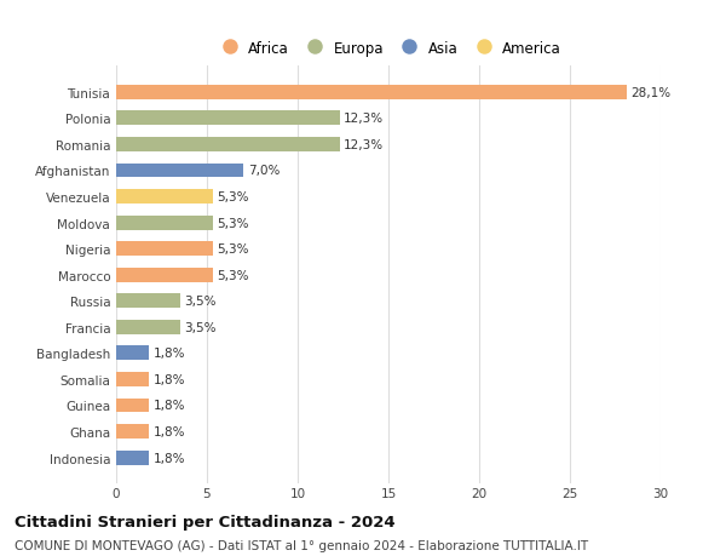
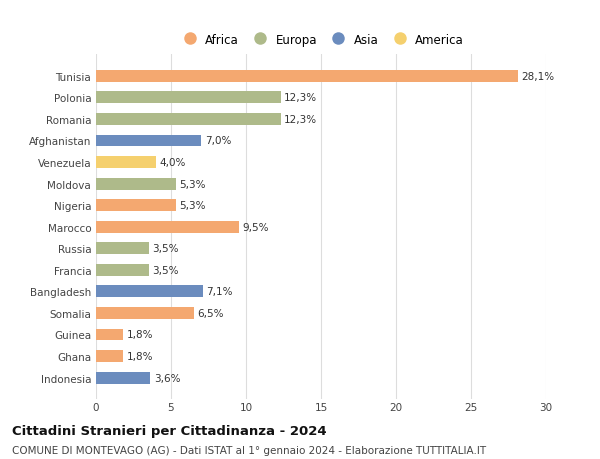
Venezuela: 5,3% -> 4,0%
Marocco: 5,3% -> 9,5%
Bangladesh: 1,8% -> 7,1%
Somalia: 1,8% -> 6,5%
Indonesia: 1,8% -> 3,6%
